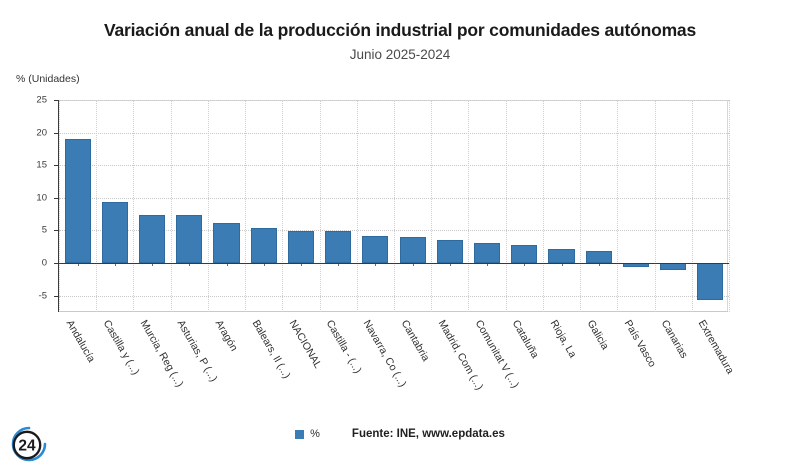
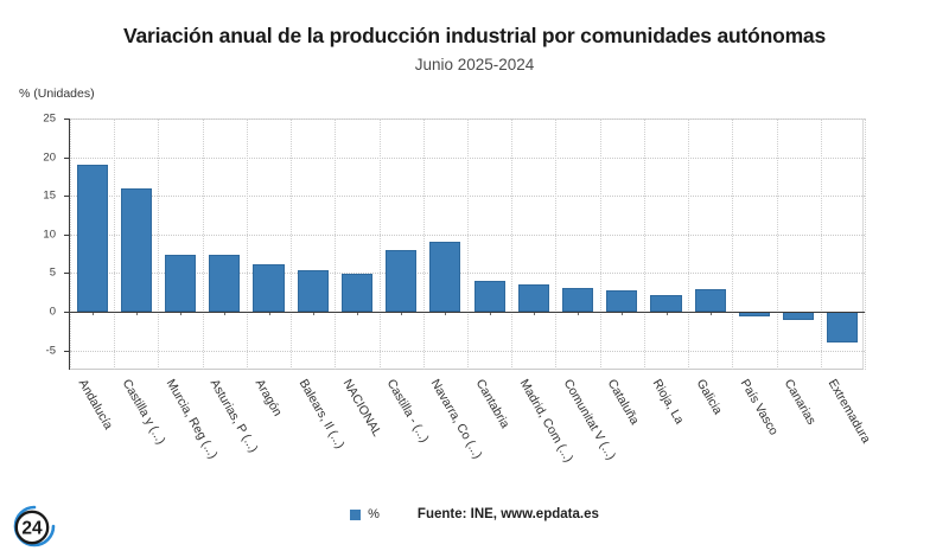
Castilla y (...): 9 -> 16
Castilla - (...): 5 -> 8
Navarra, Co (...): 4 -> 9
Galicia: 2 -> 3
Extremadura: -6 -> -4
